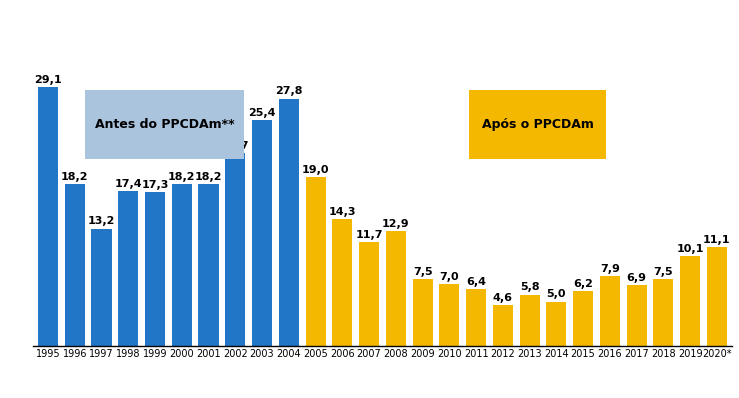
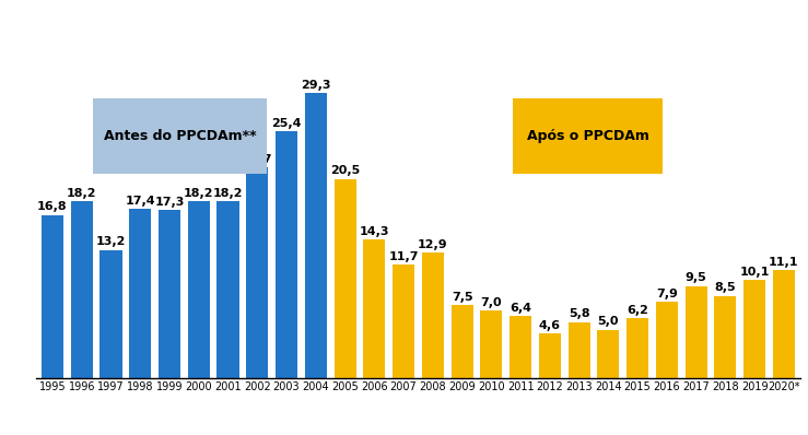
1995: 29,1 -> 16,8
2004: 27,8 -> 29,3
2005: 19,0 -> 20,5
2017: 6,9 -> 9,5
2018: 7,5 -> 8,5
